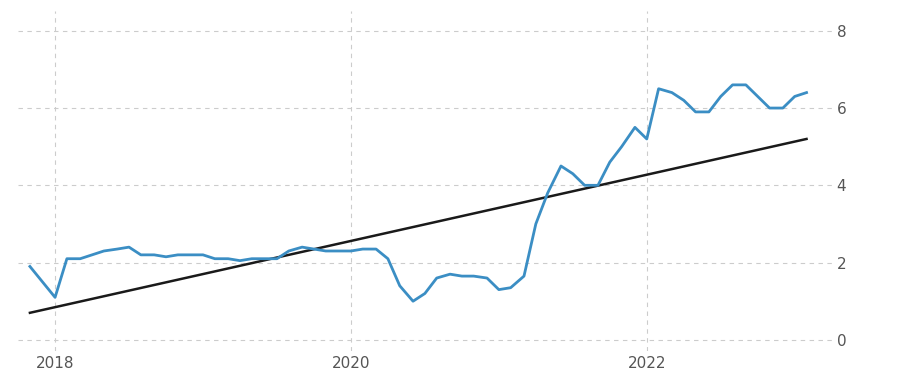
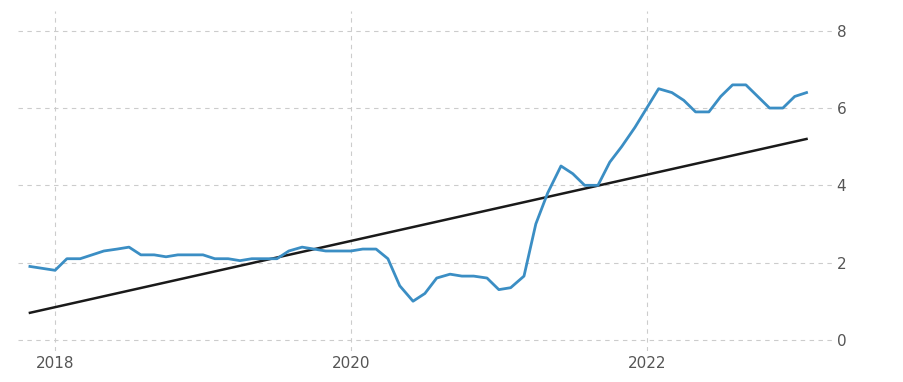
2018: 1.10 -> 1.80
2022: 5.20 -> 6.00
